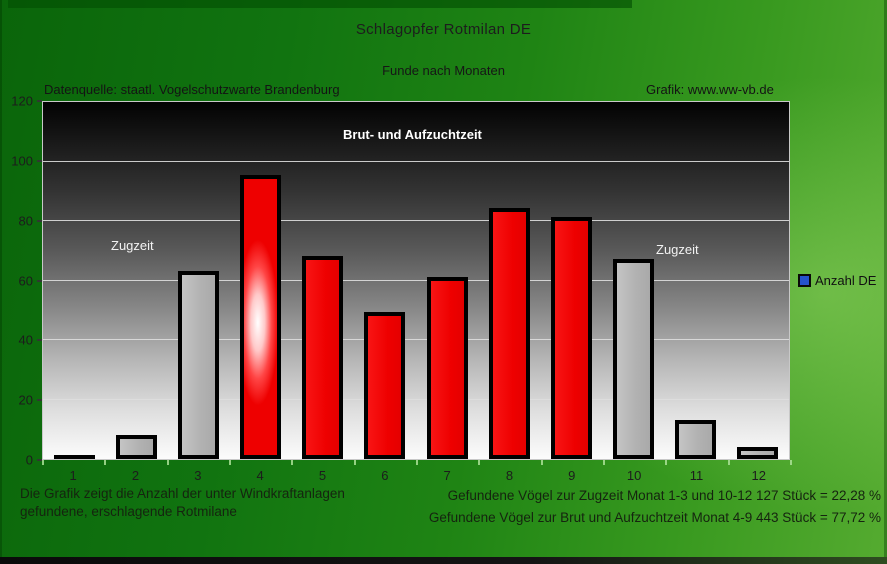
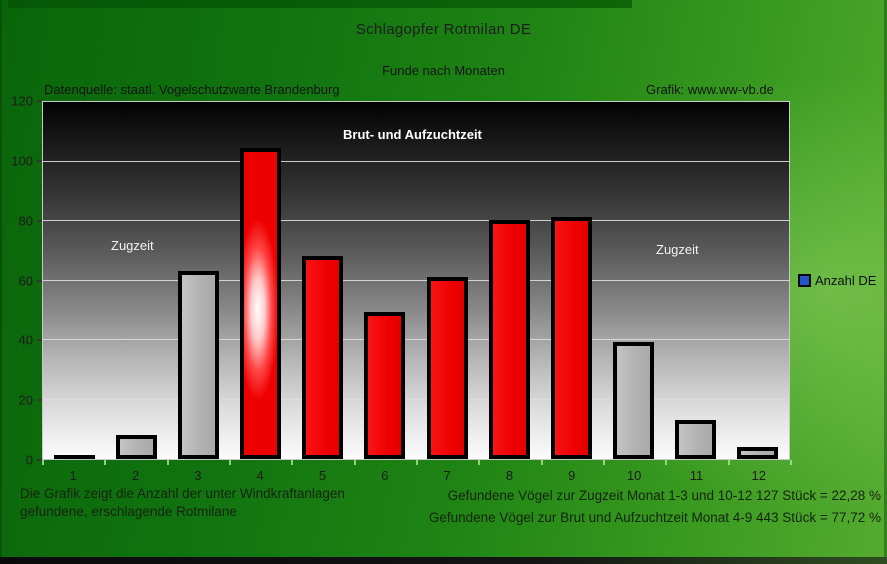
4: 95 -> 104
8: 84 -> 80
10: 67 -> 39
